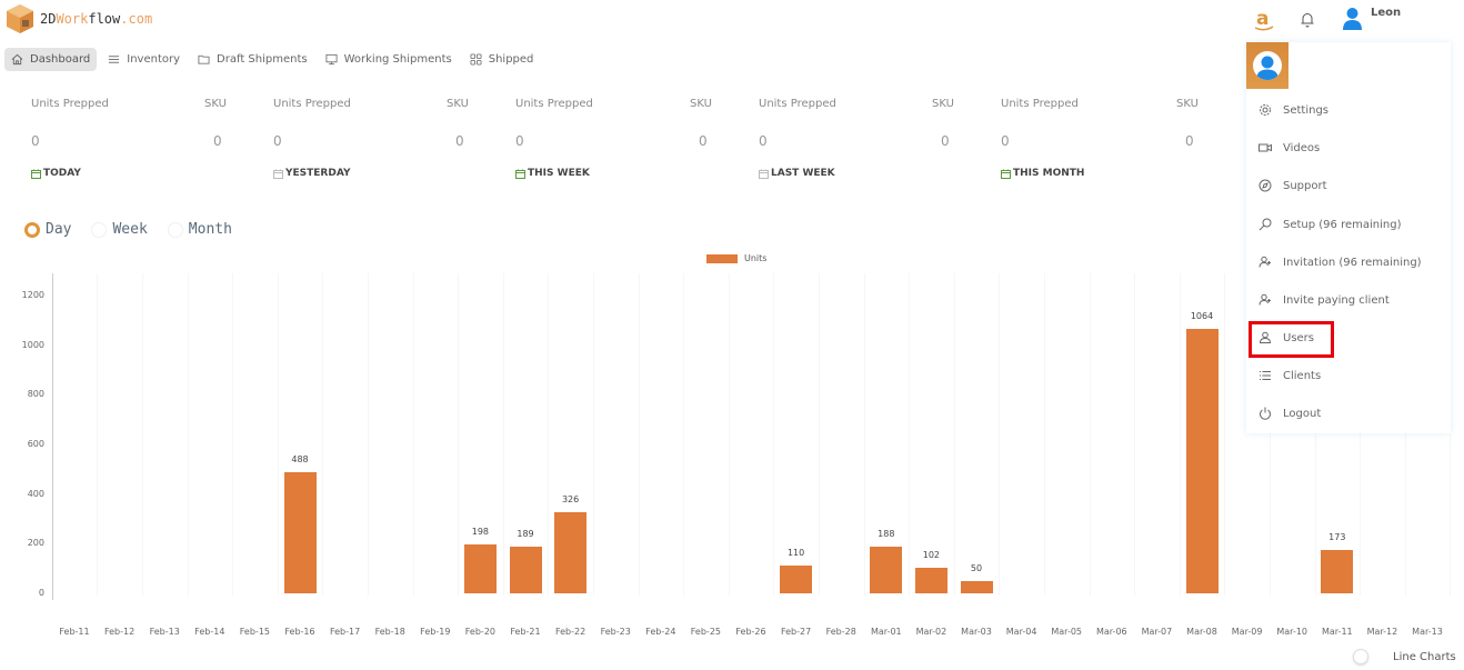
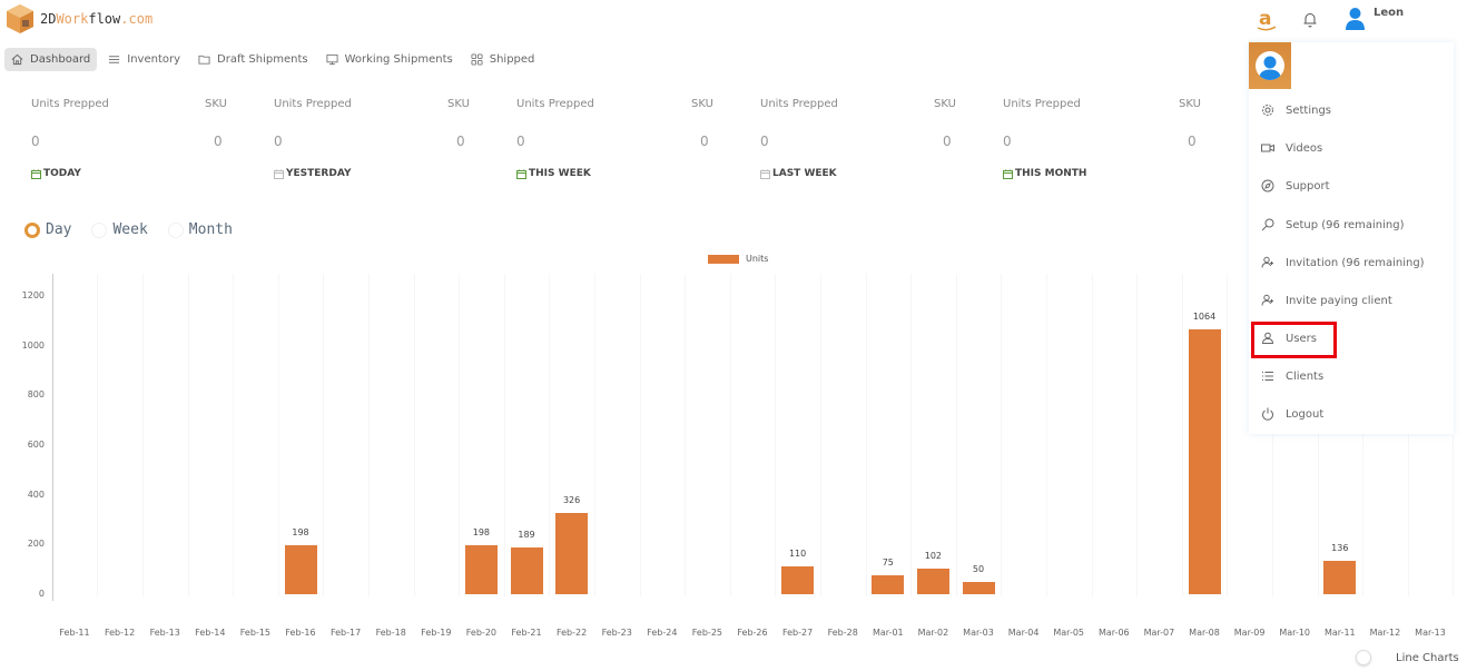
Feb-16: 488 -> 198
Mar-01: 188 -> 75
Mar-11: 173 -> 136
